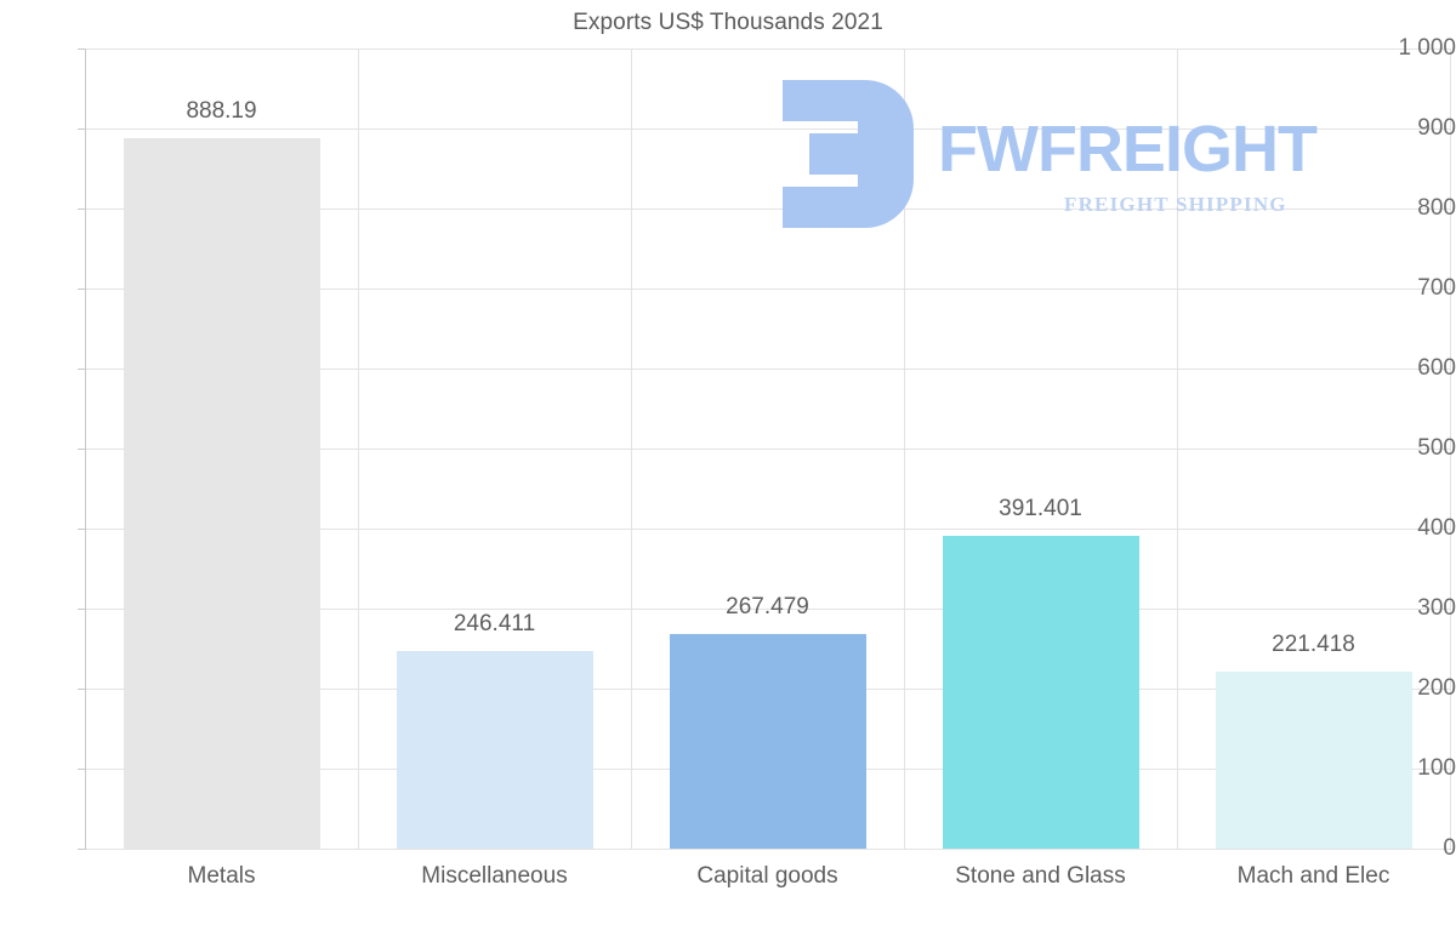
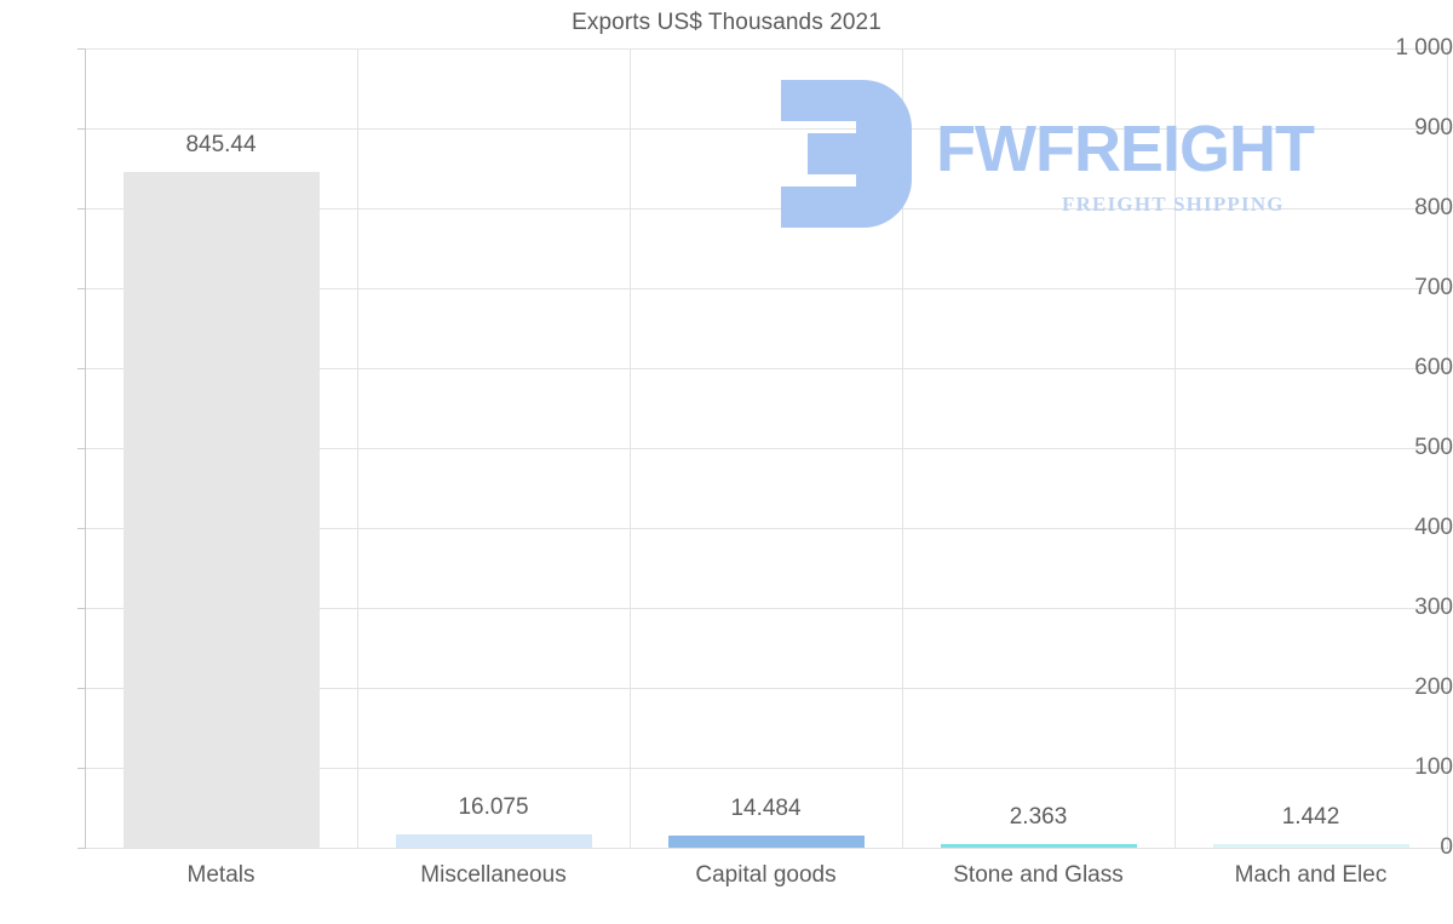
Metals: 888.19 -> 845.44
Miscellaneous: 246.411 -> 16.075
Capital goods: 267.479 -> 14.484
Stone and Glass: 391.401 -> 2.363
Mach and Elec: 221.418 -> 1.442
